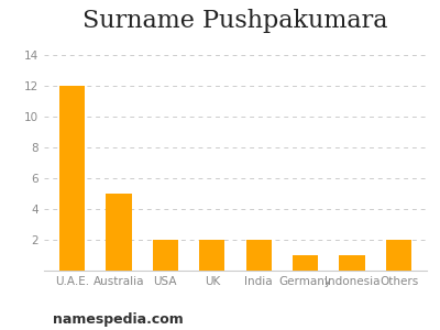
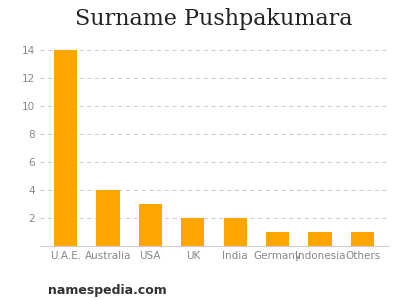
U.A.E.: 12 -> 14
Australia: 5 -> 4
USA: 2 -> 3
Others: 2 -> 1
